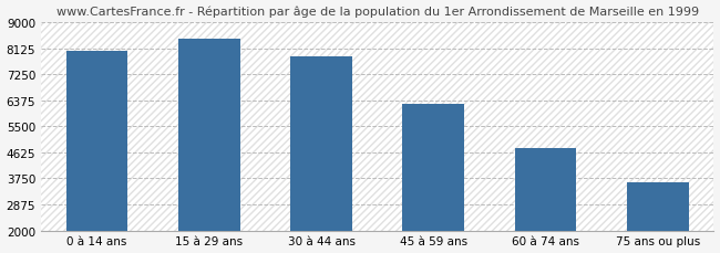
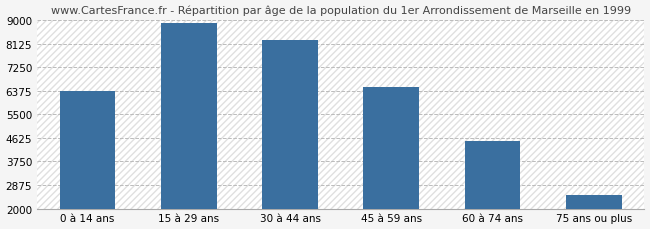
0 à 14 ans: 8050 -> 6380
15 à 29 ans: 8450 -> 8880
30 à 44 ans: 7850 -> 8250
45 à 59 ans: 6250 -> 6500
60 à 74 ans: 4750 -> 4500
75 ans ou plus: 3600 -> 2500
